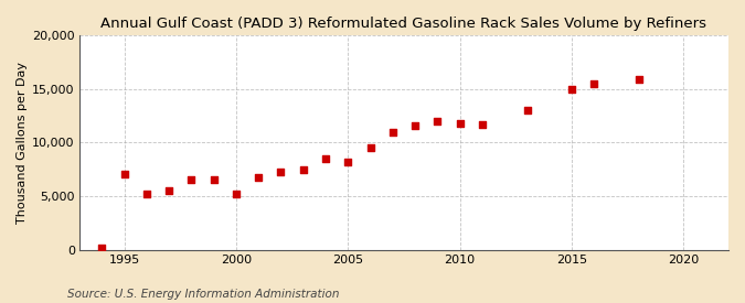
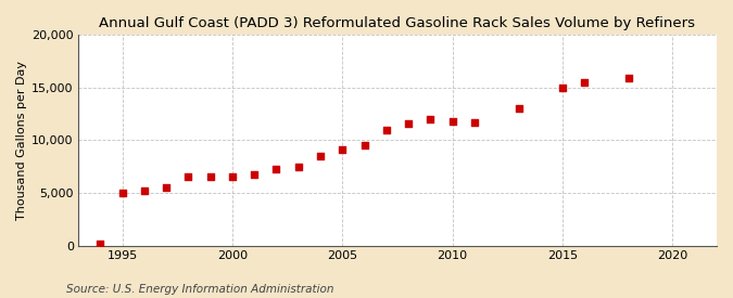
1995: 7,000 -> 5,000
2000: 5,200 -> 6,500
2005: 8,200 -> 9,100
